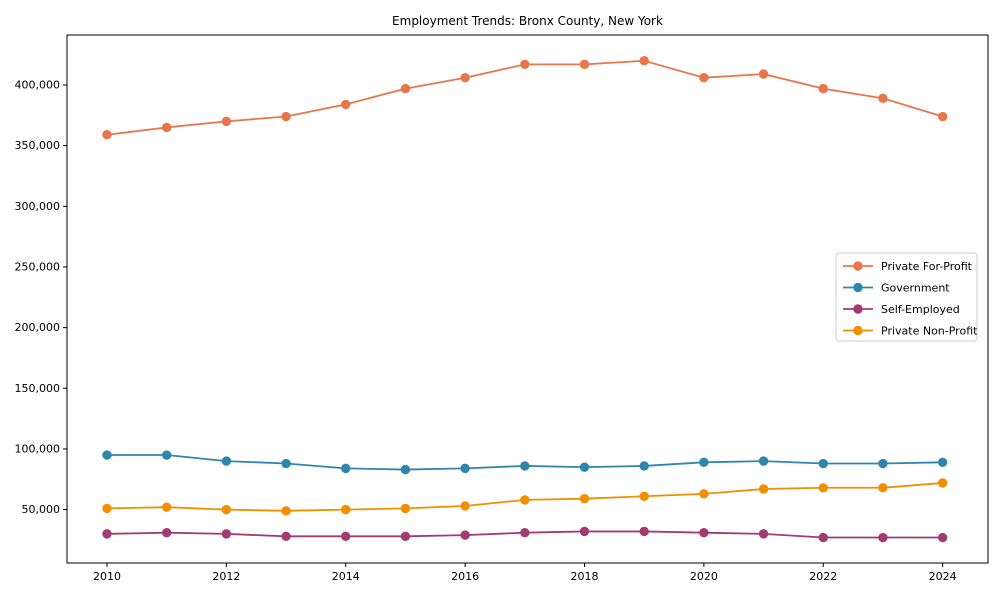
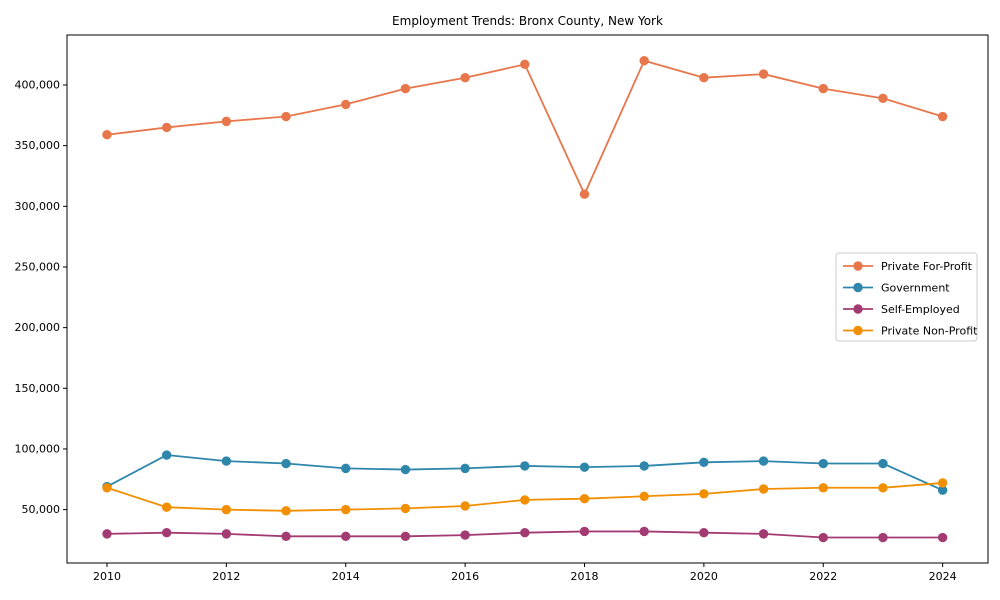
Government/2010: 95000 -> 69000
Private Non-Profit/2010: 51000 -> 68000
Private For-Profit/2018: 417000 -> 310000
Government/2024: 89000 -> 66000
